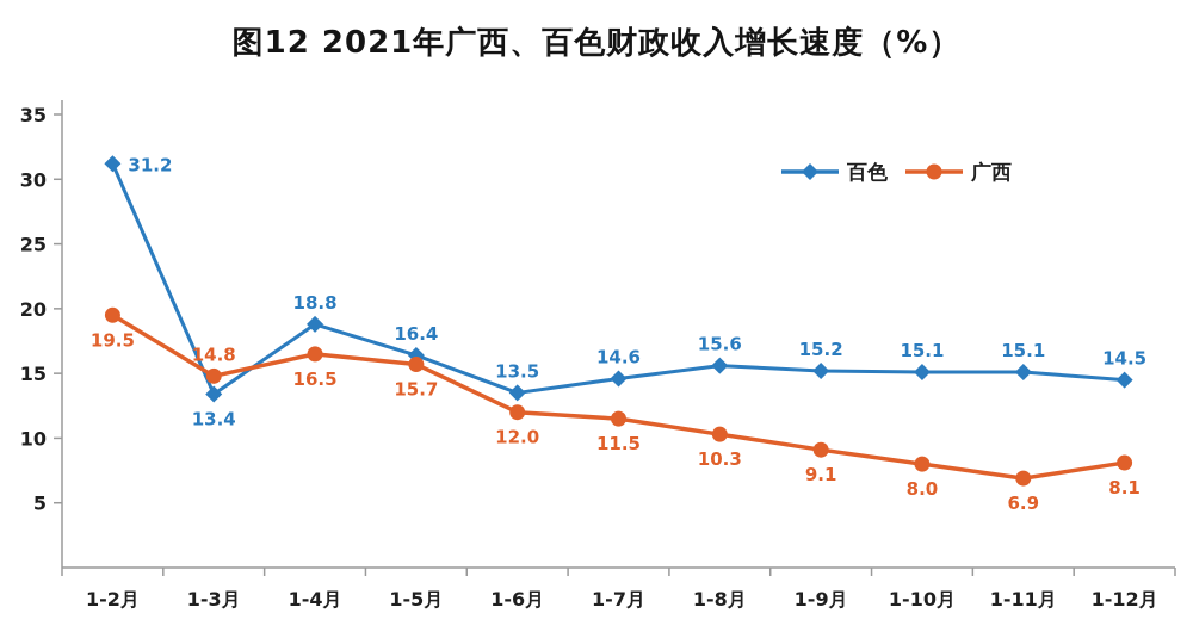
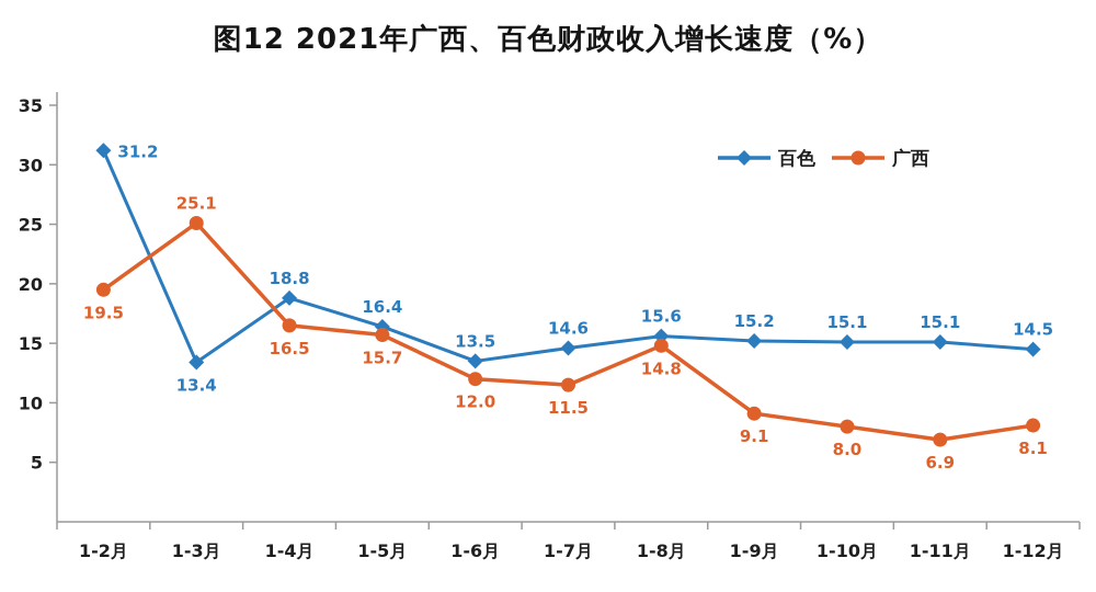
广西/1-3月: 14.8 -> 25.1
广西/1-8月: 10.3 -> 14.8
